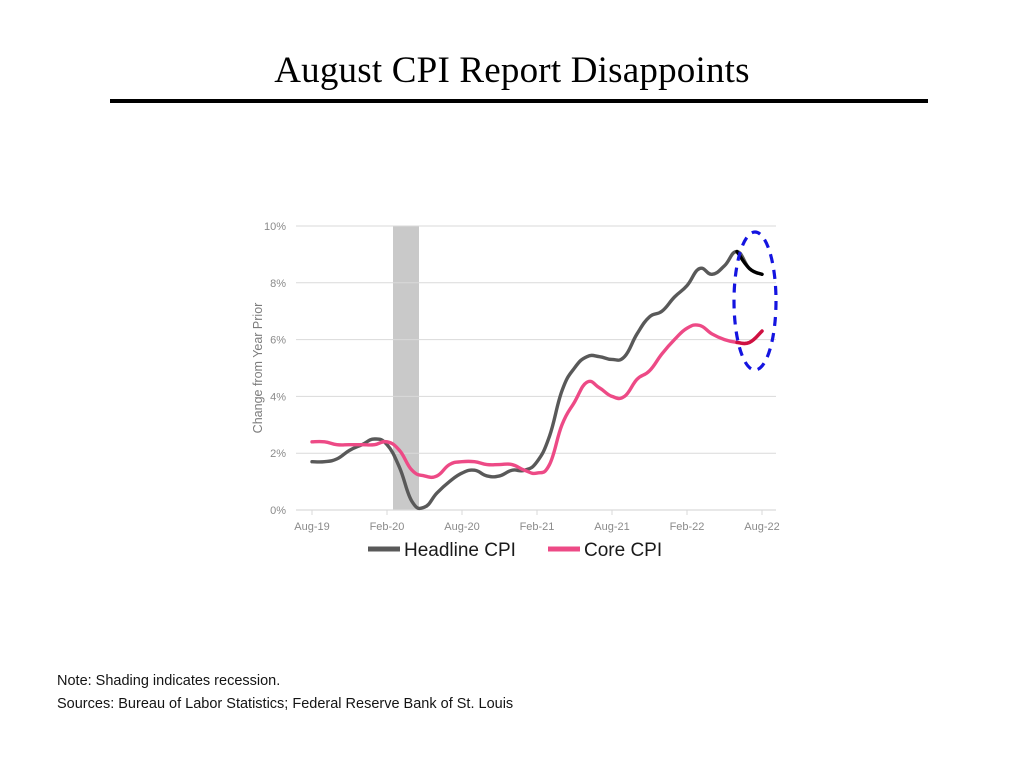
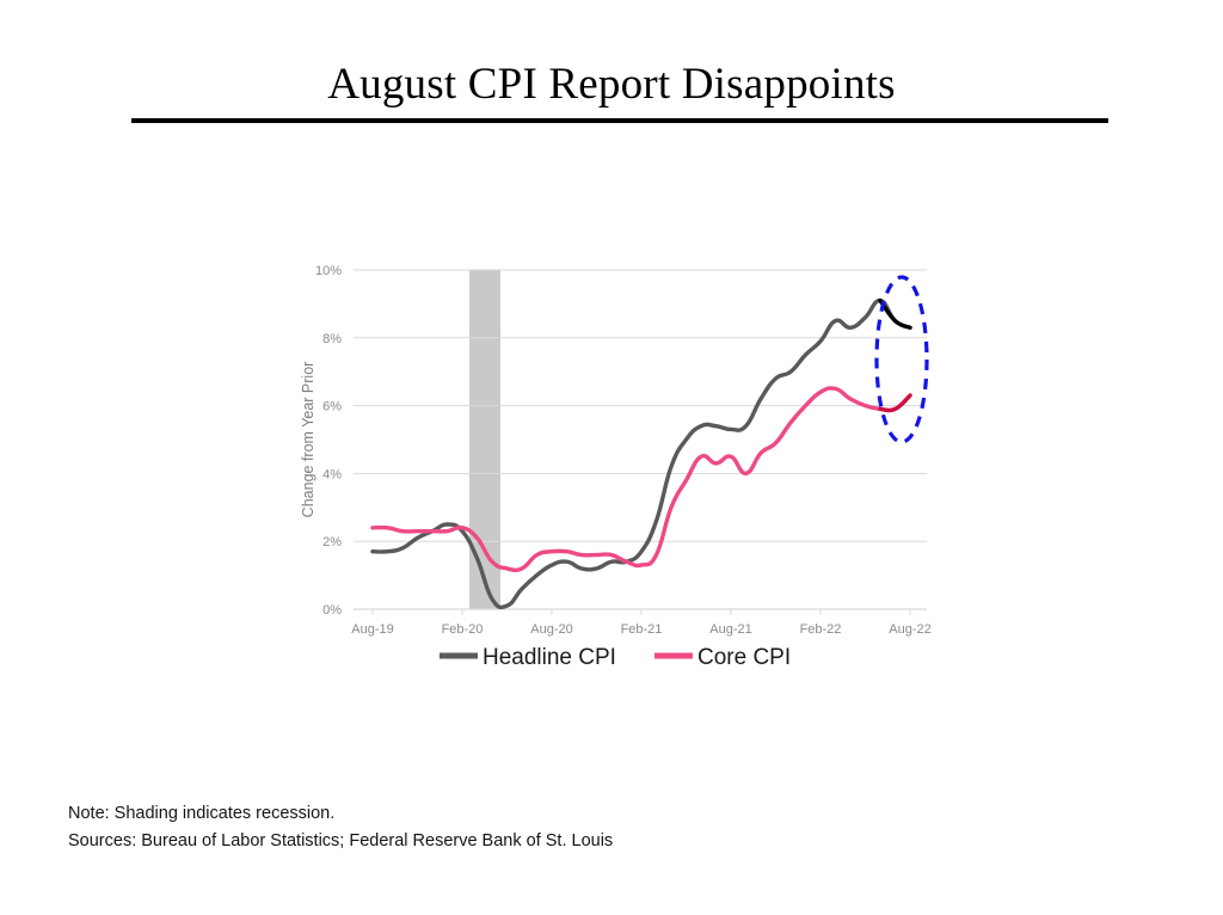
Core CPI/Aug-21: 4.0% -> 4.5%
